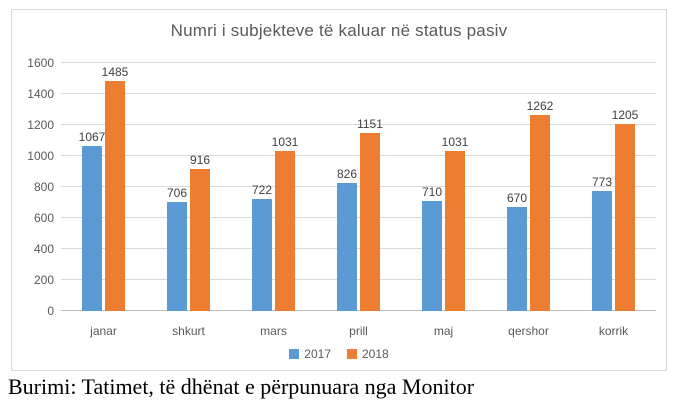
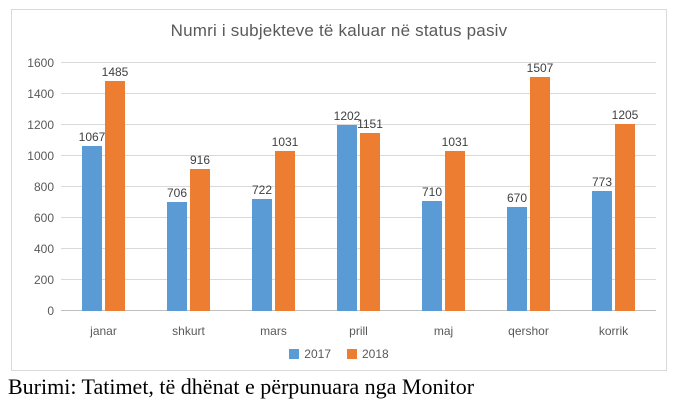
2017/prill: 826 -> 1202
2018/qershor: 1262 -> 1507
